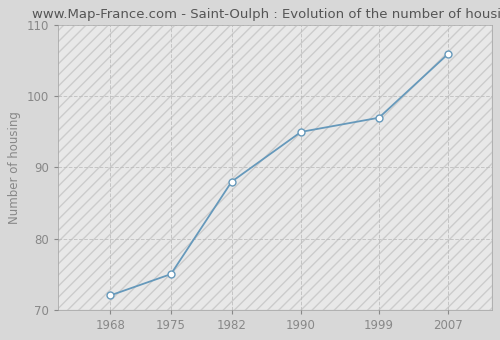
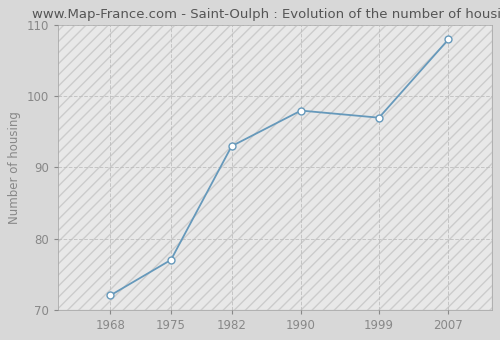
1975: 75 -> 77
1982: 88 -> 93
1990: 95 -> 98
2007: 106 -> 108
